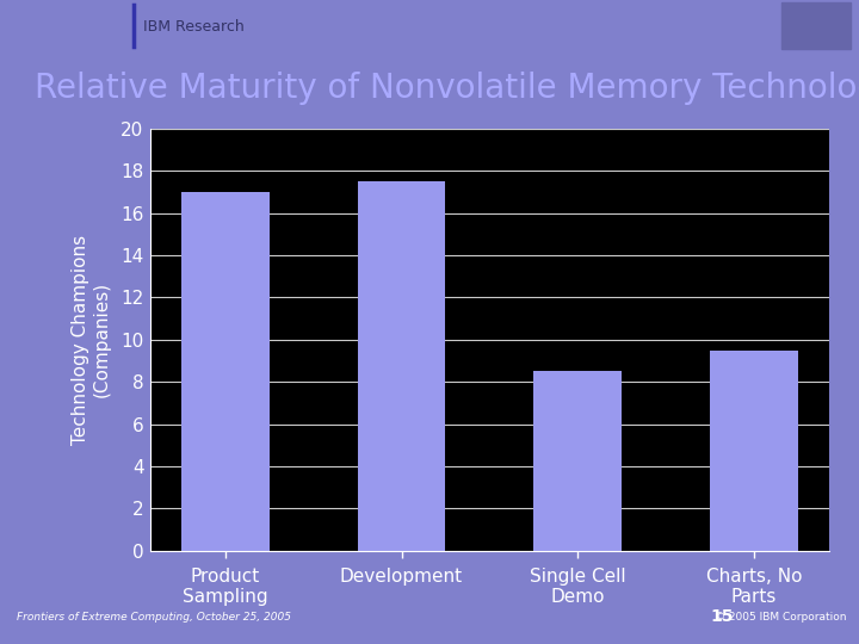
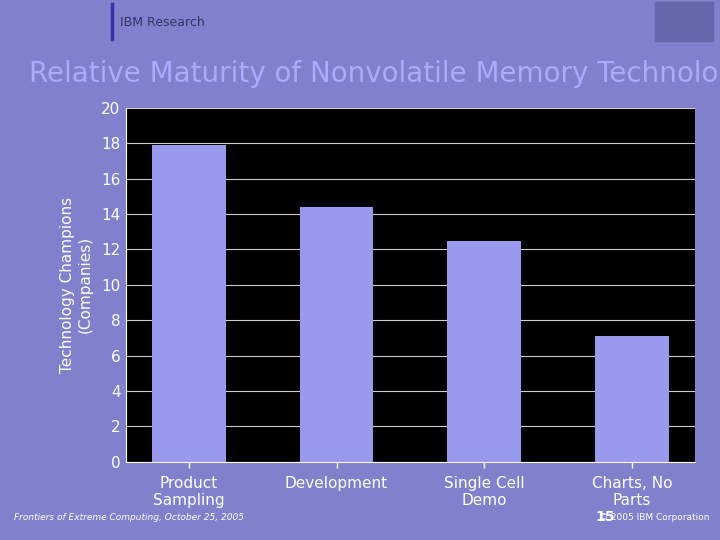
Product Sampling: 17.0 -> 17.9
Development: 17.5 -> 14.4
Single Cell Demo: 8.5 -> 12.5
Charts, No Parts: 9.5 -> 7.1
